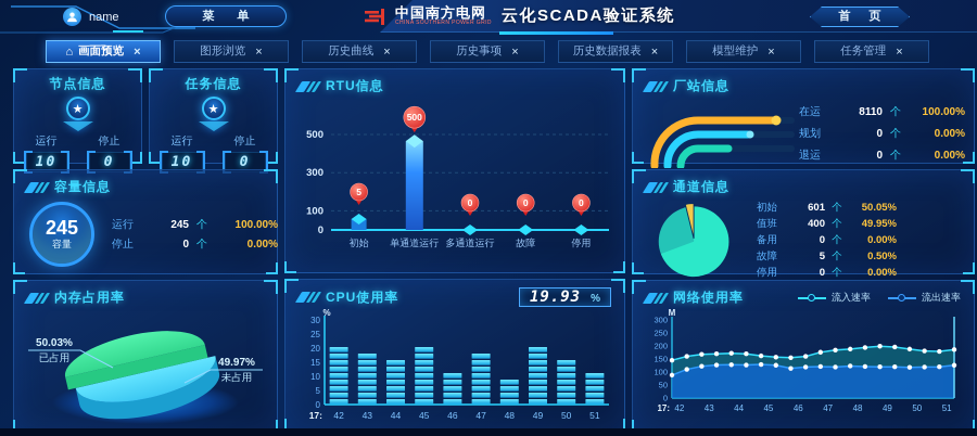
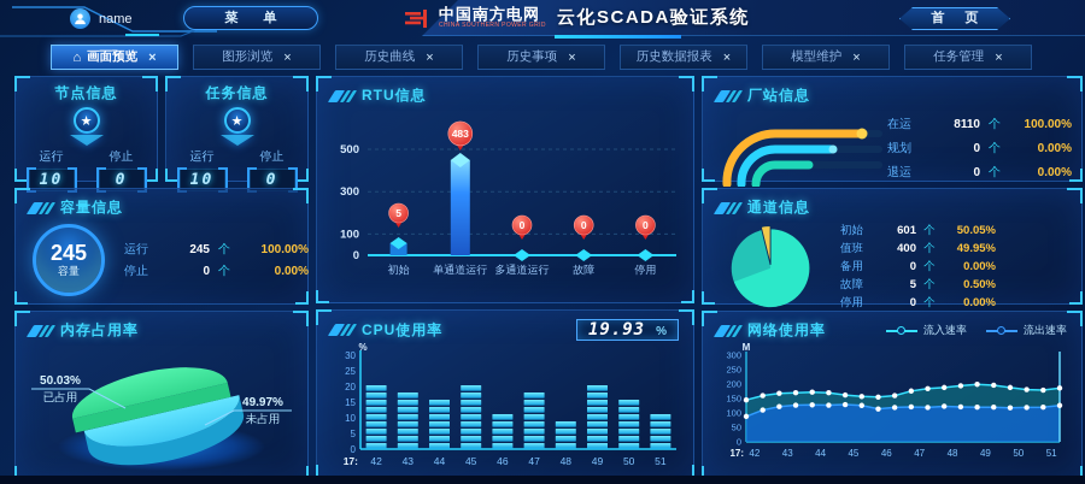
RTU信息/单通道运行: 500 -> 483
